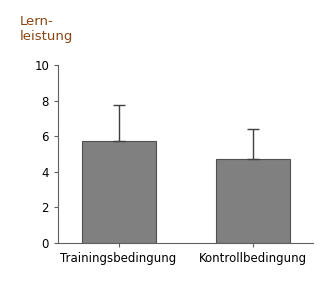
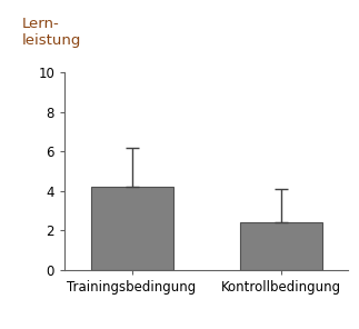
Trainingsbedingung: 5.8 -> 4.2
Kontrollbedingung: 4.7 -> 2.4
